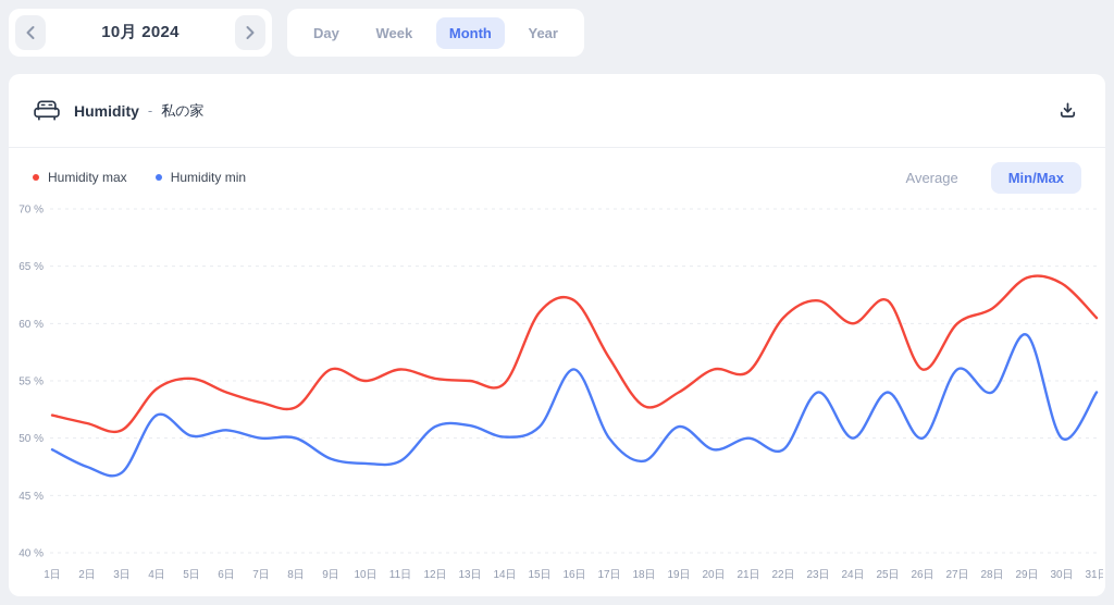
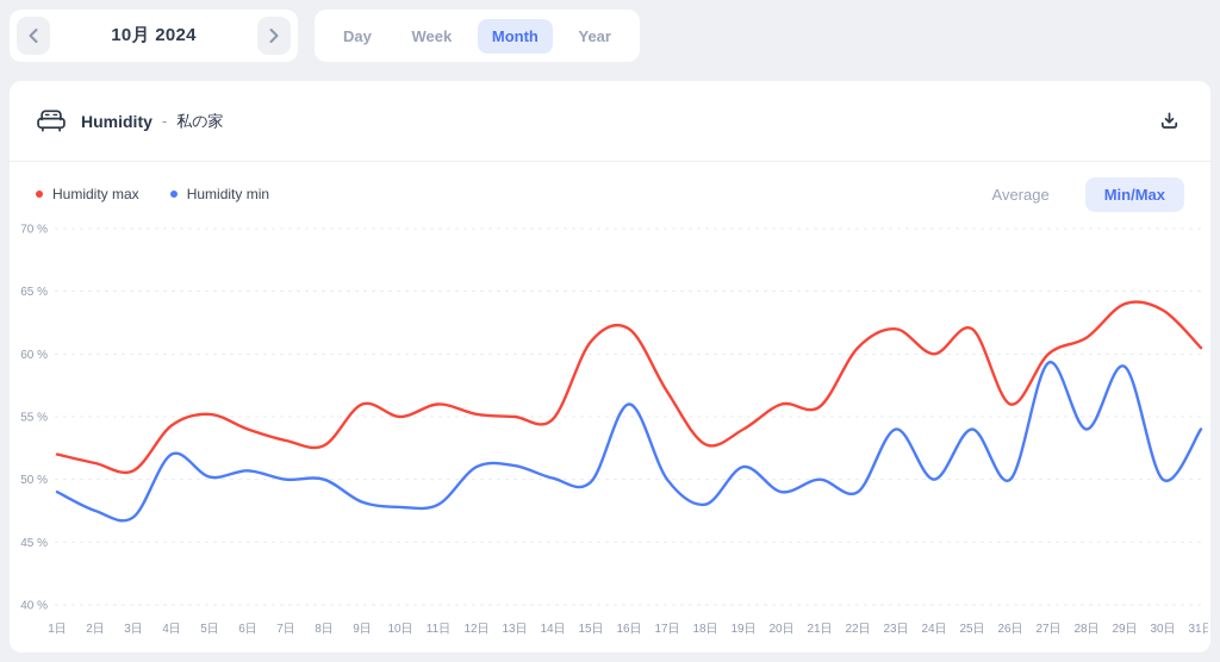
Humidity min/15日: 51.0% -> 49.8%
Humidity min/27日: 56.0% -> 59.3%
